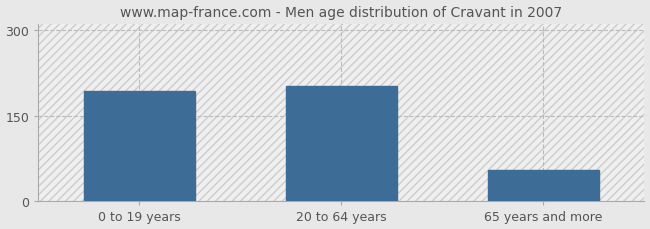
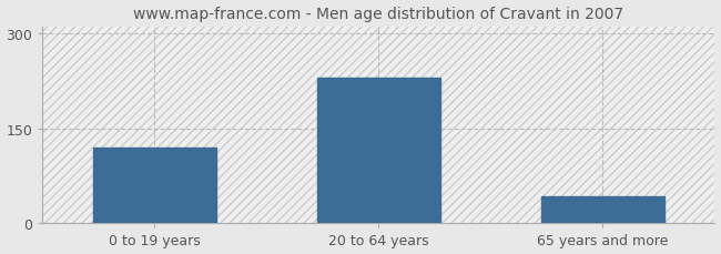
0 to 19 years: 192 -> 120
20 to 64 years: 202 -> 230
65 years and more: 54 -> 42
